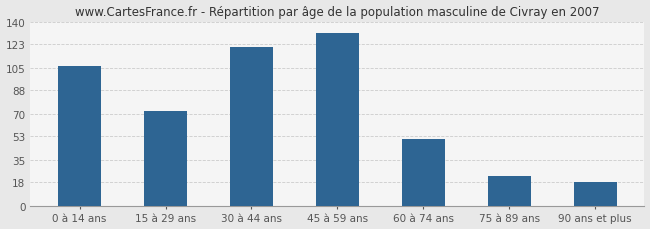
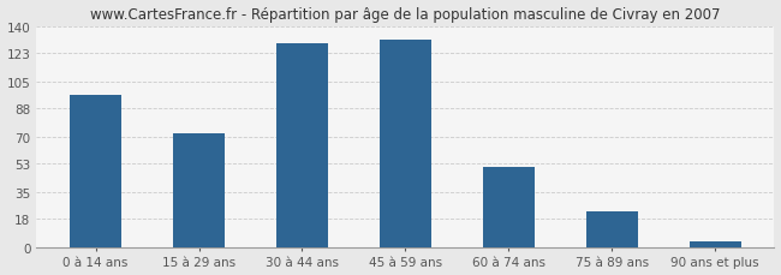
0 à 14 ans: 106 -> 96
30 à 44 ans: 121 -> 129
90 ans et plus: 18 -> 4
